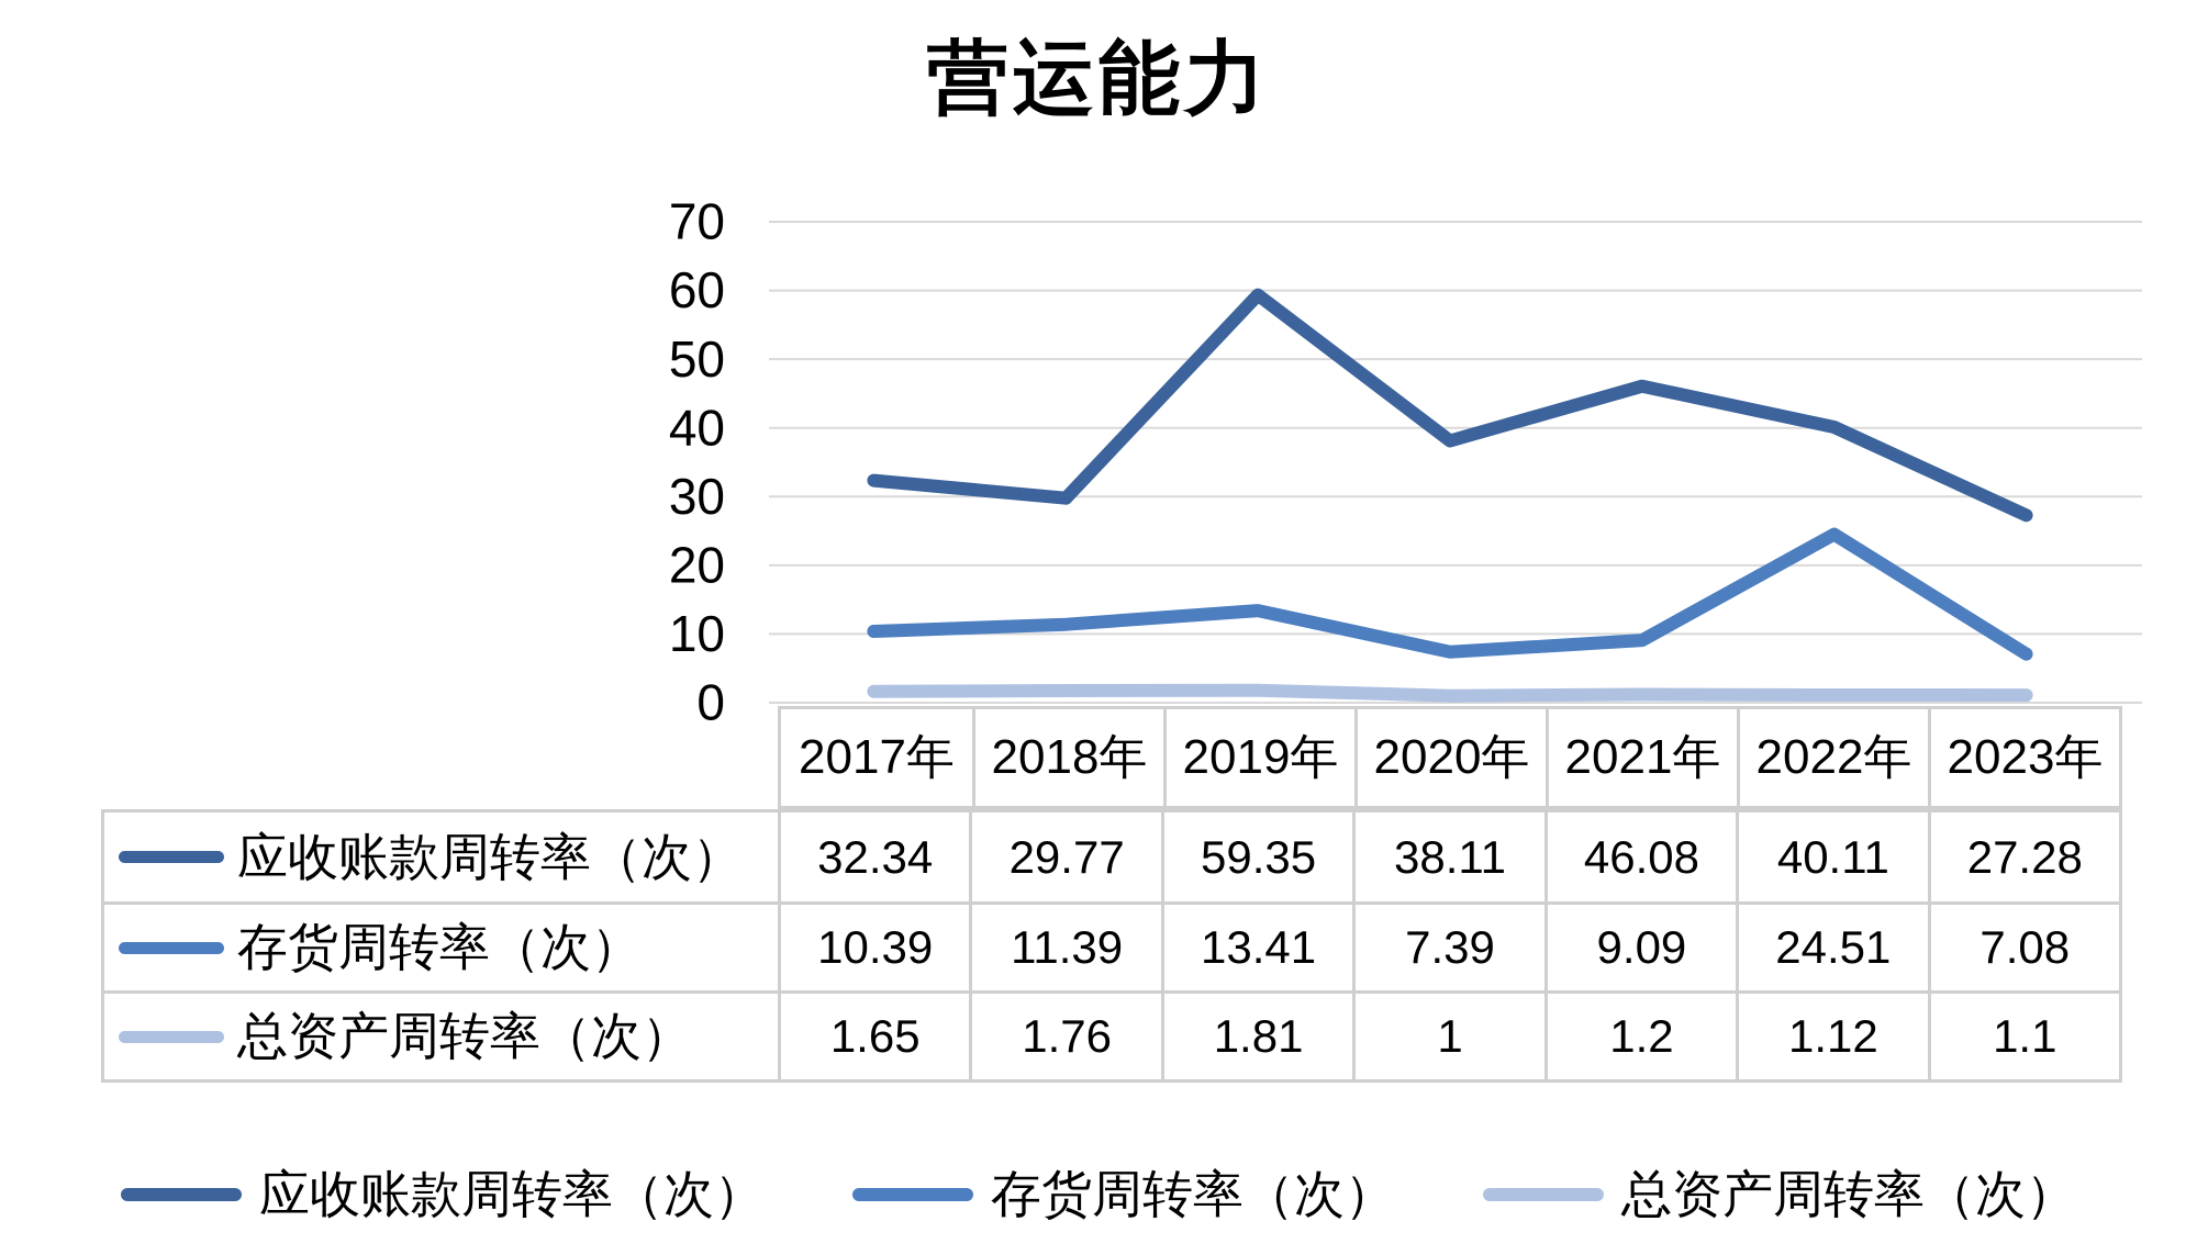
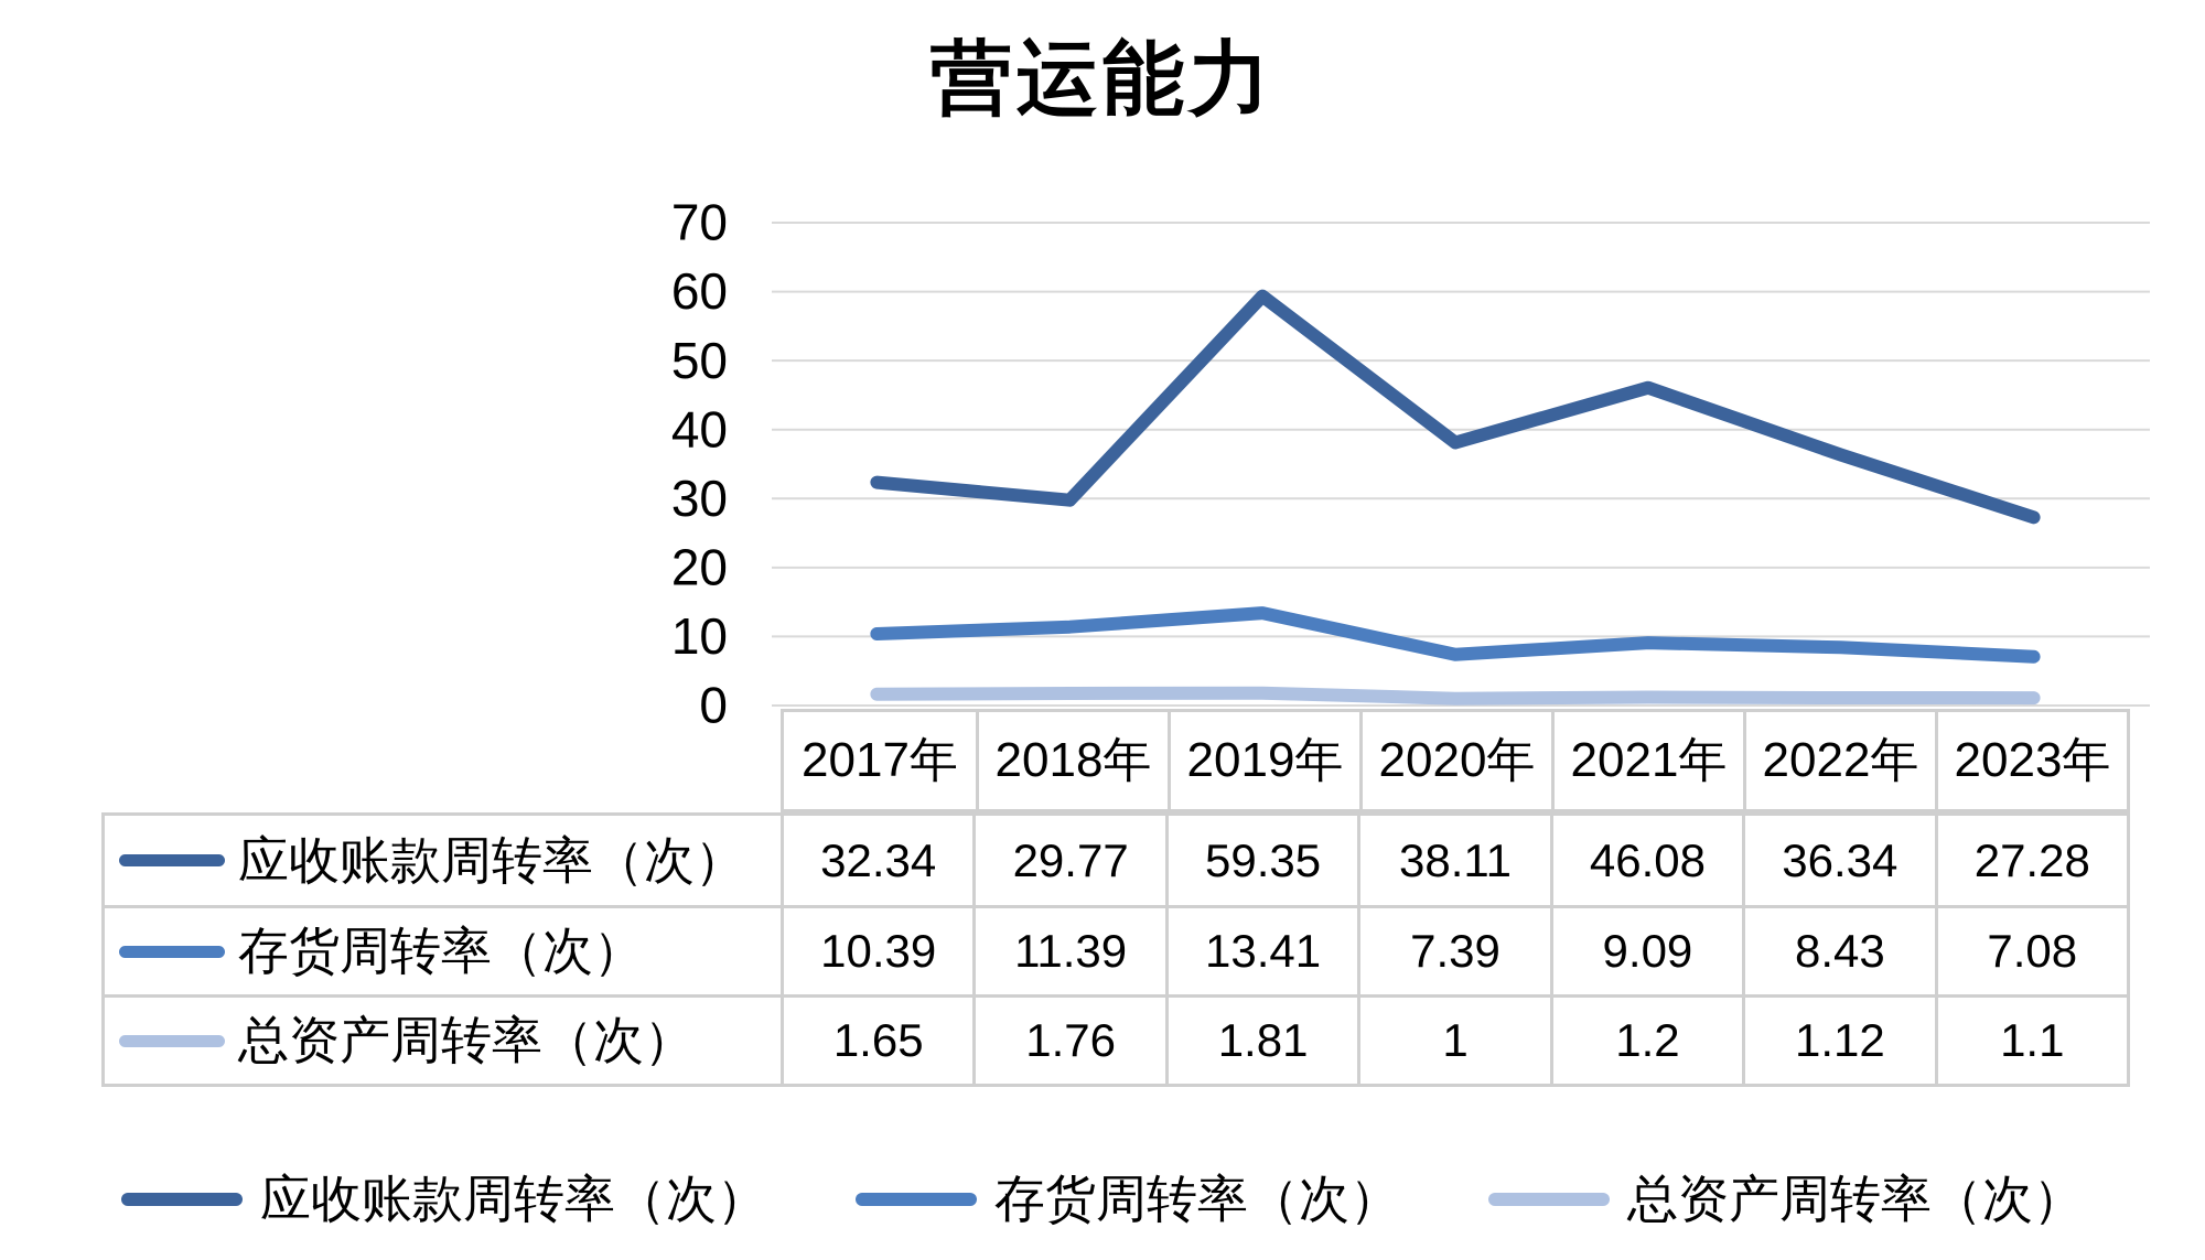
应收账款周转率（次）/2022年: 40.11 -> 36.34
存货周转率（次）/2022年: 24.51 -> 8.43
